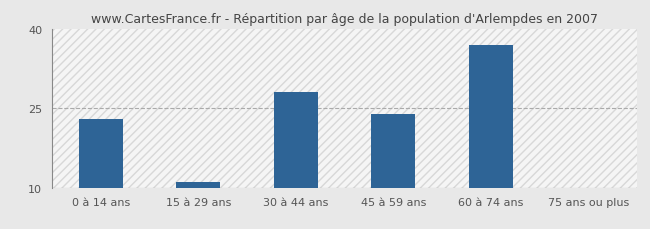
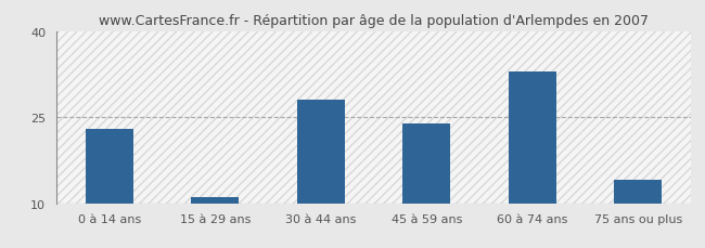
60 à 74 ans: 37 -> 33
75 ans ou plus: 10 -> 14
